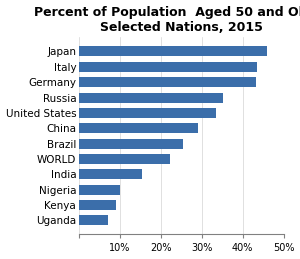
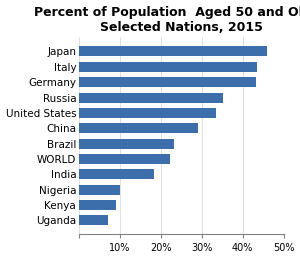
Brazil: 25.5% -> 23.2%
India: 15.5% -> 18.3%
